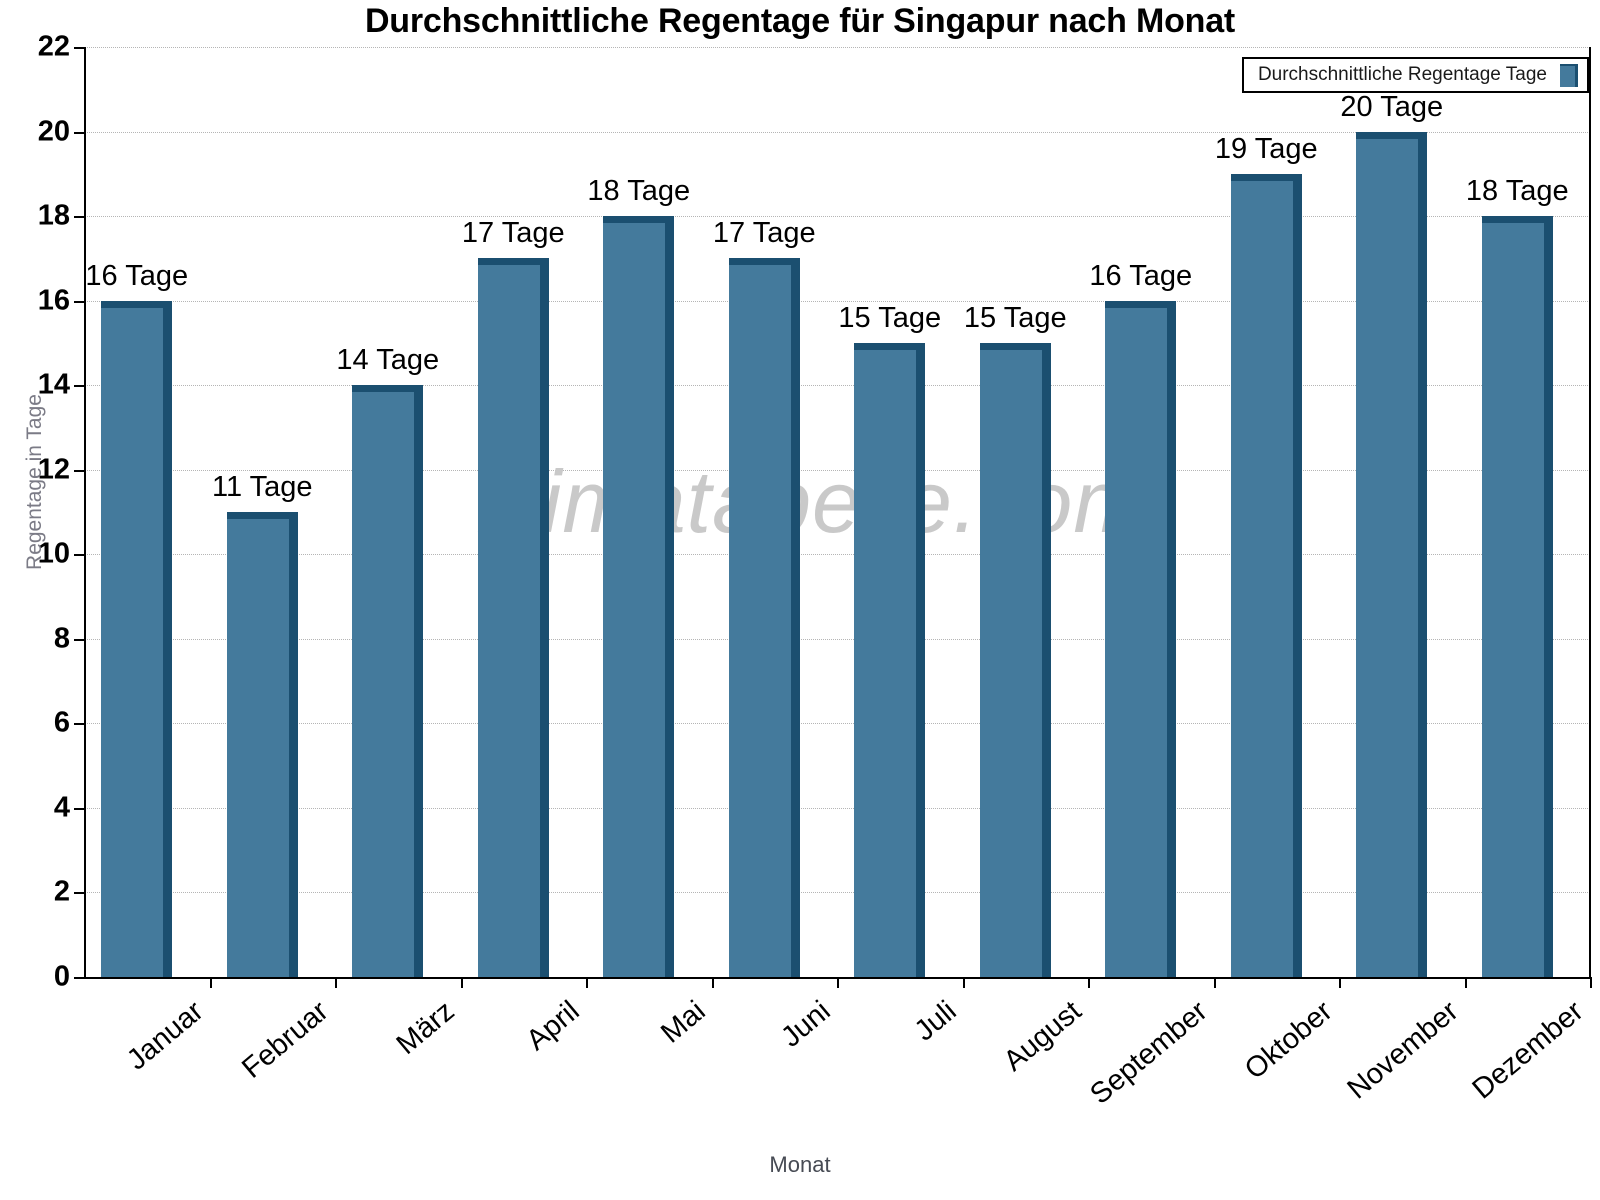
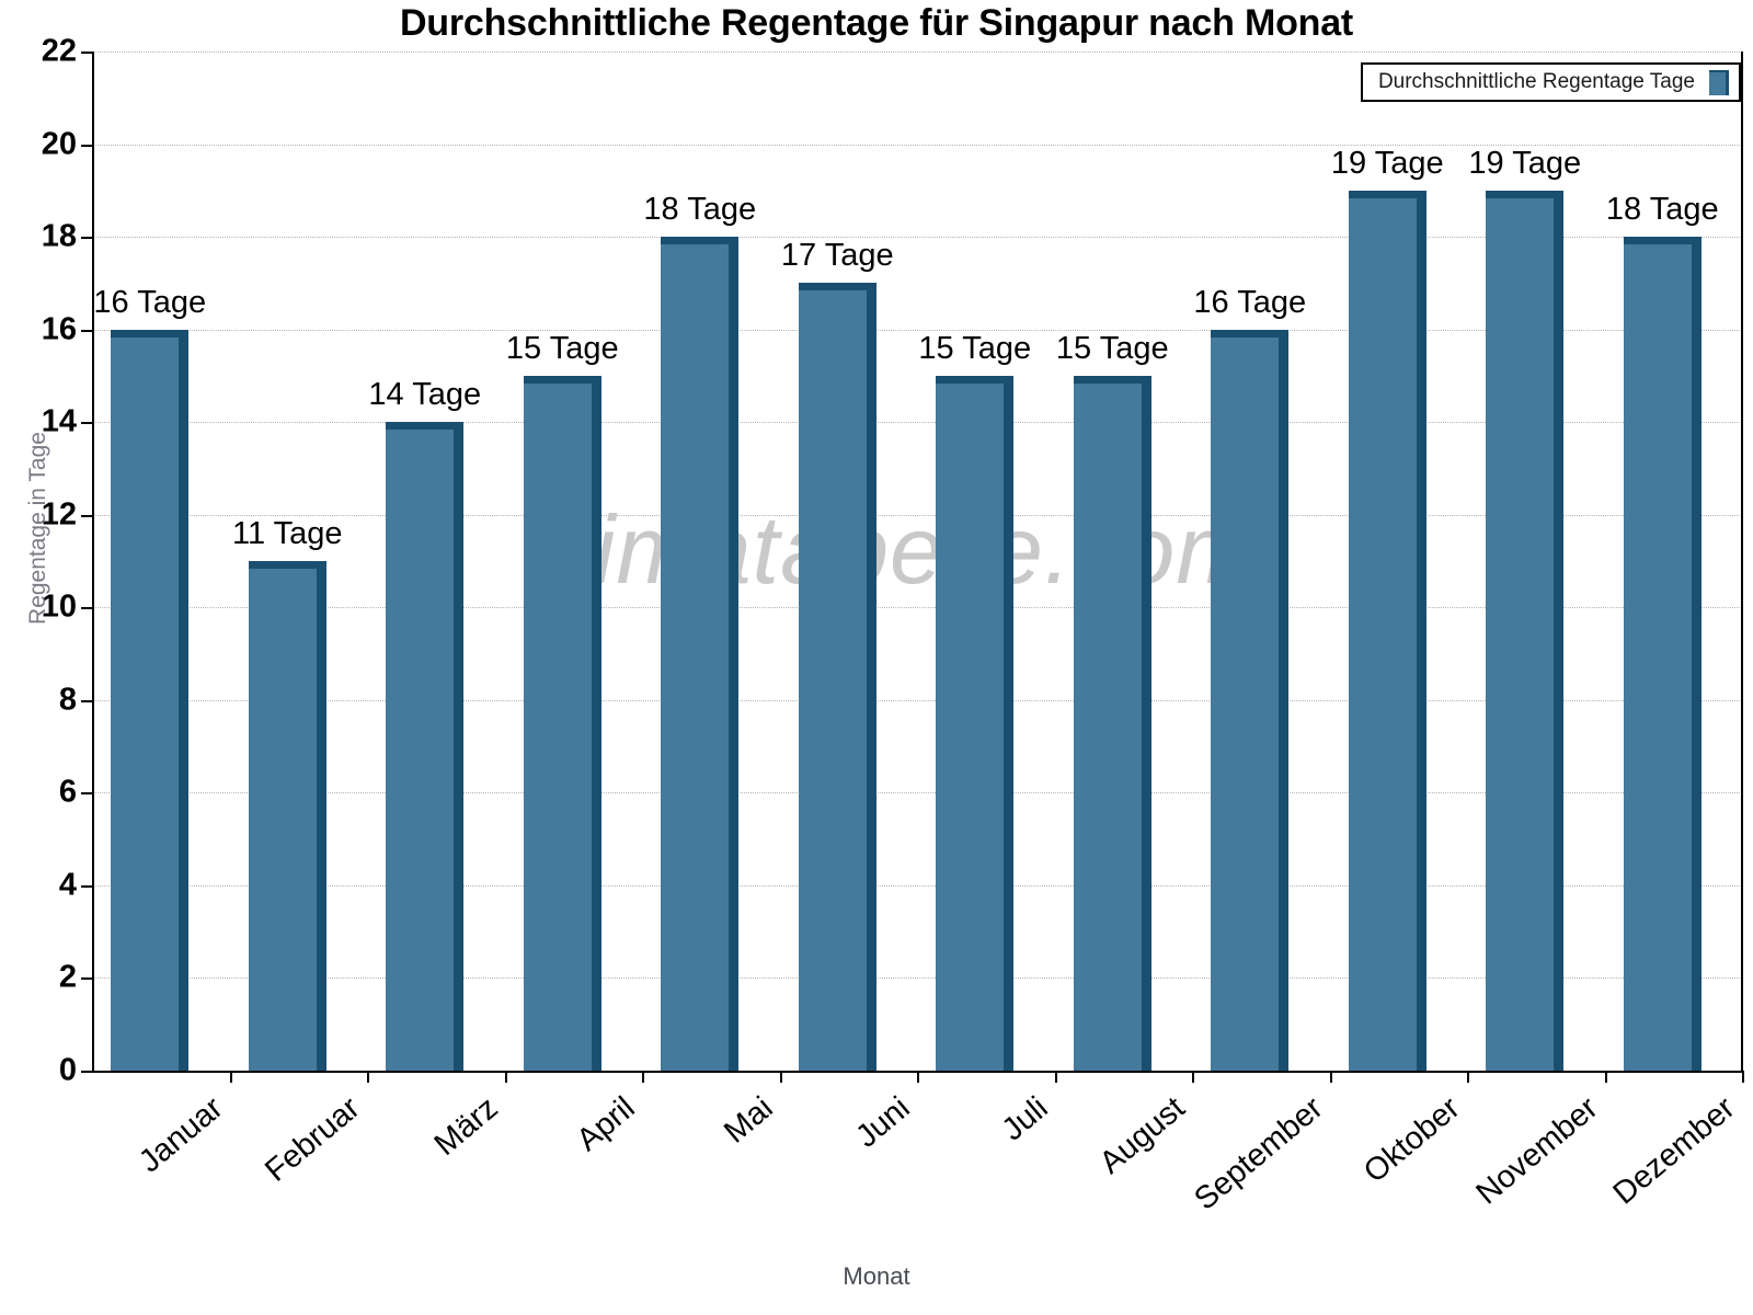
April: 17 -> 15
November: 20 -> 19
